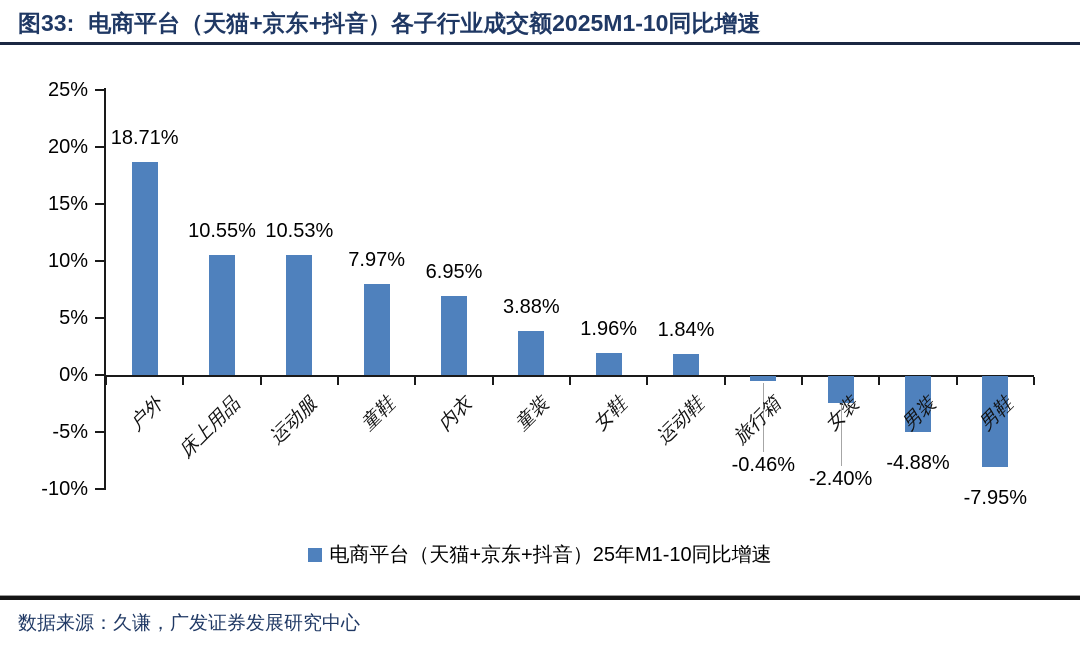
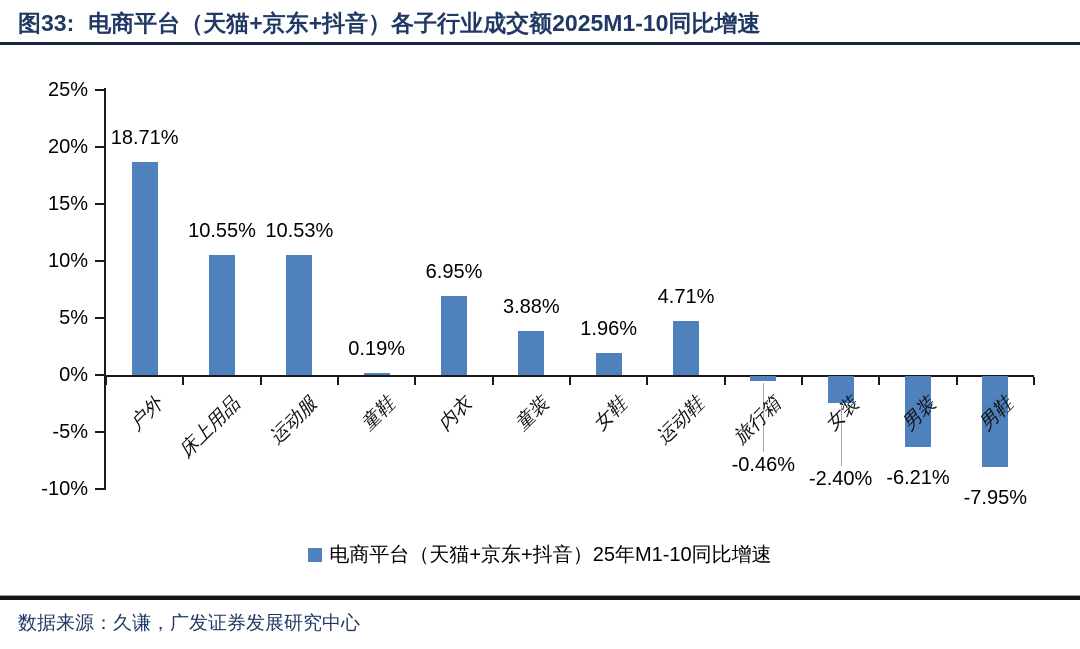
童鞋: 7.97% -> 0.19%
运动鞋: 1.84% -> 4.71%
男装: -4.88% -> -6.21%
